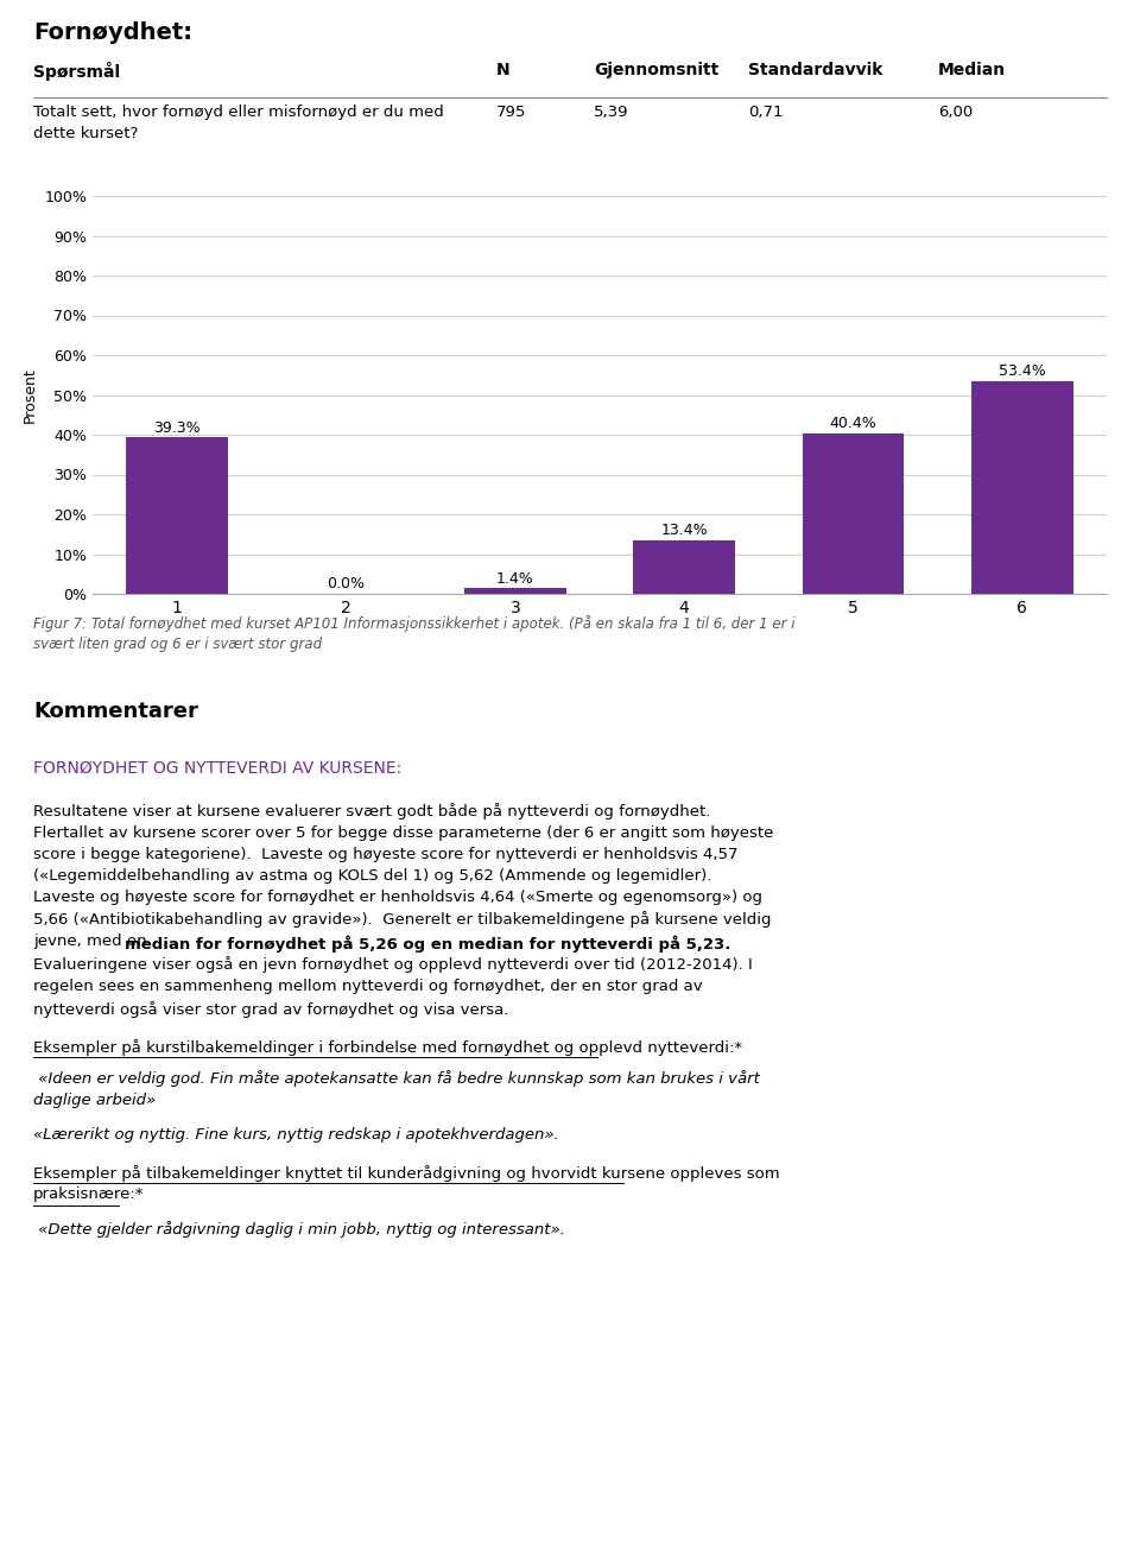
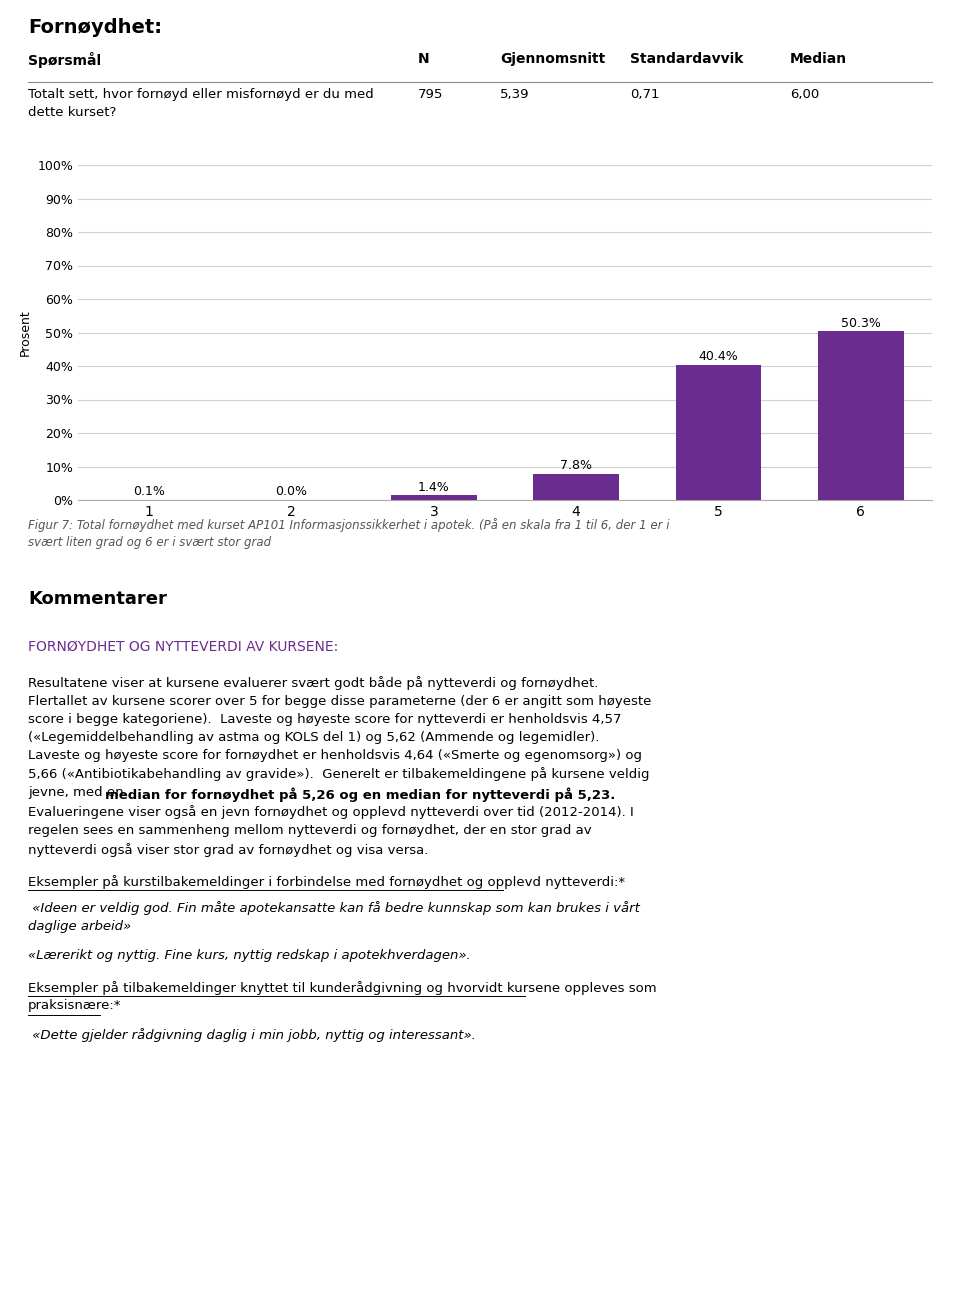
1: 39.3% -> 0.1%
4: 13.4% -> 7.8%
6: 53.4% -> 50.3%
